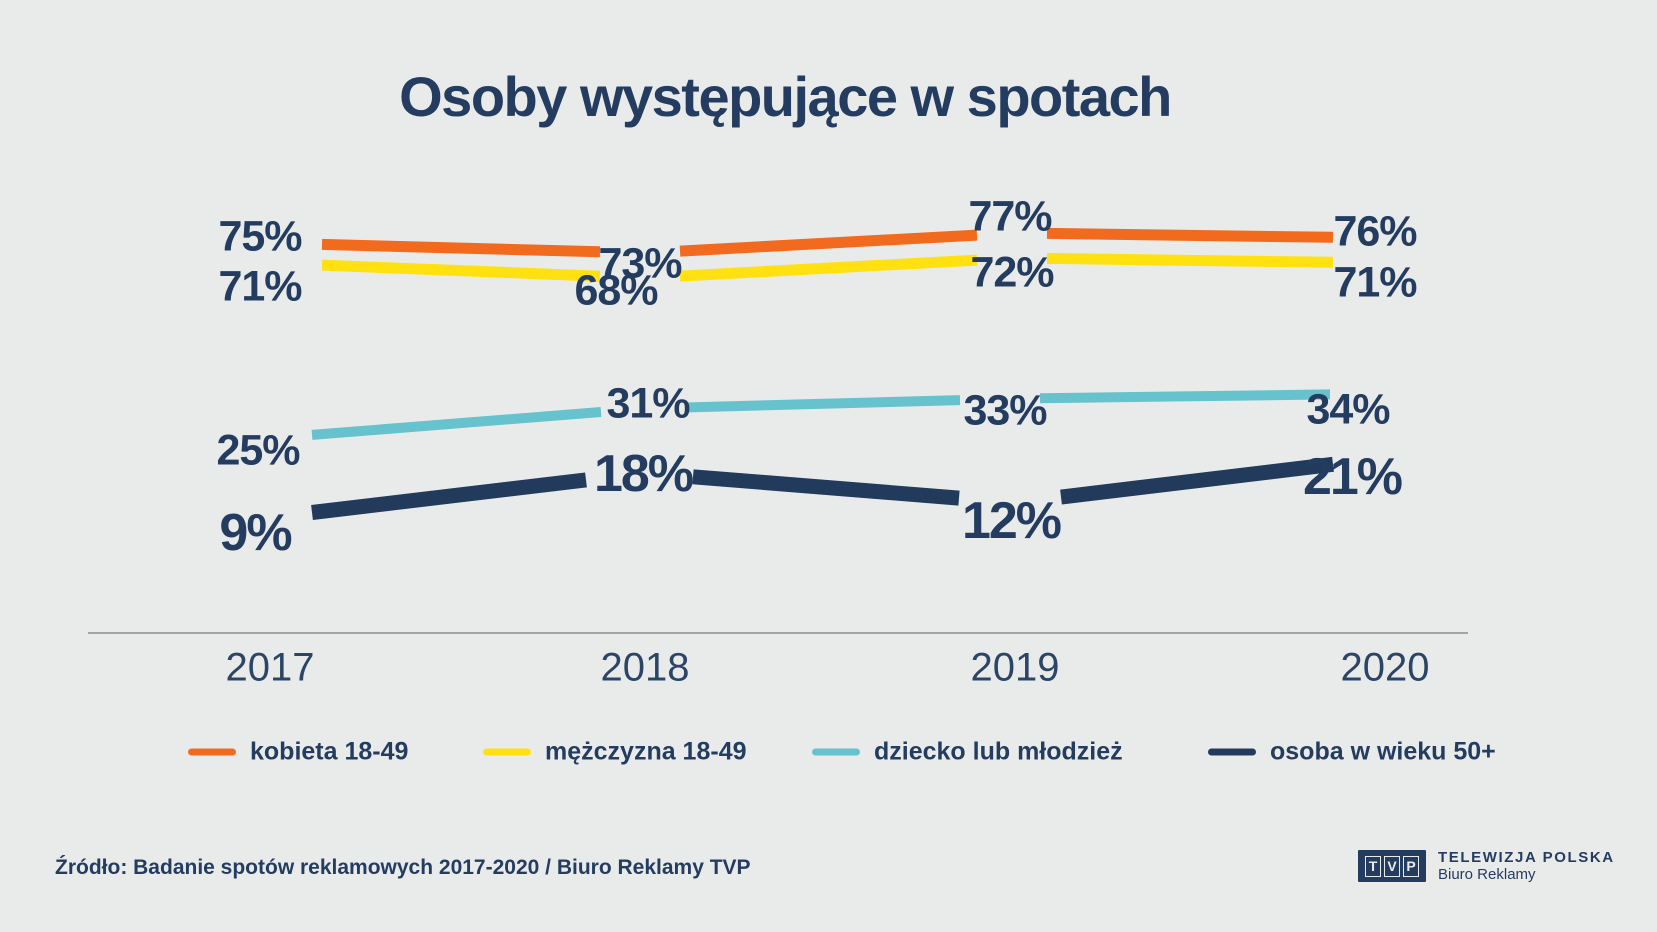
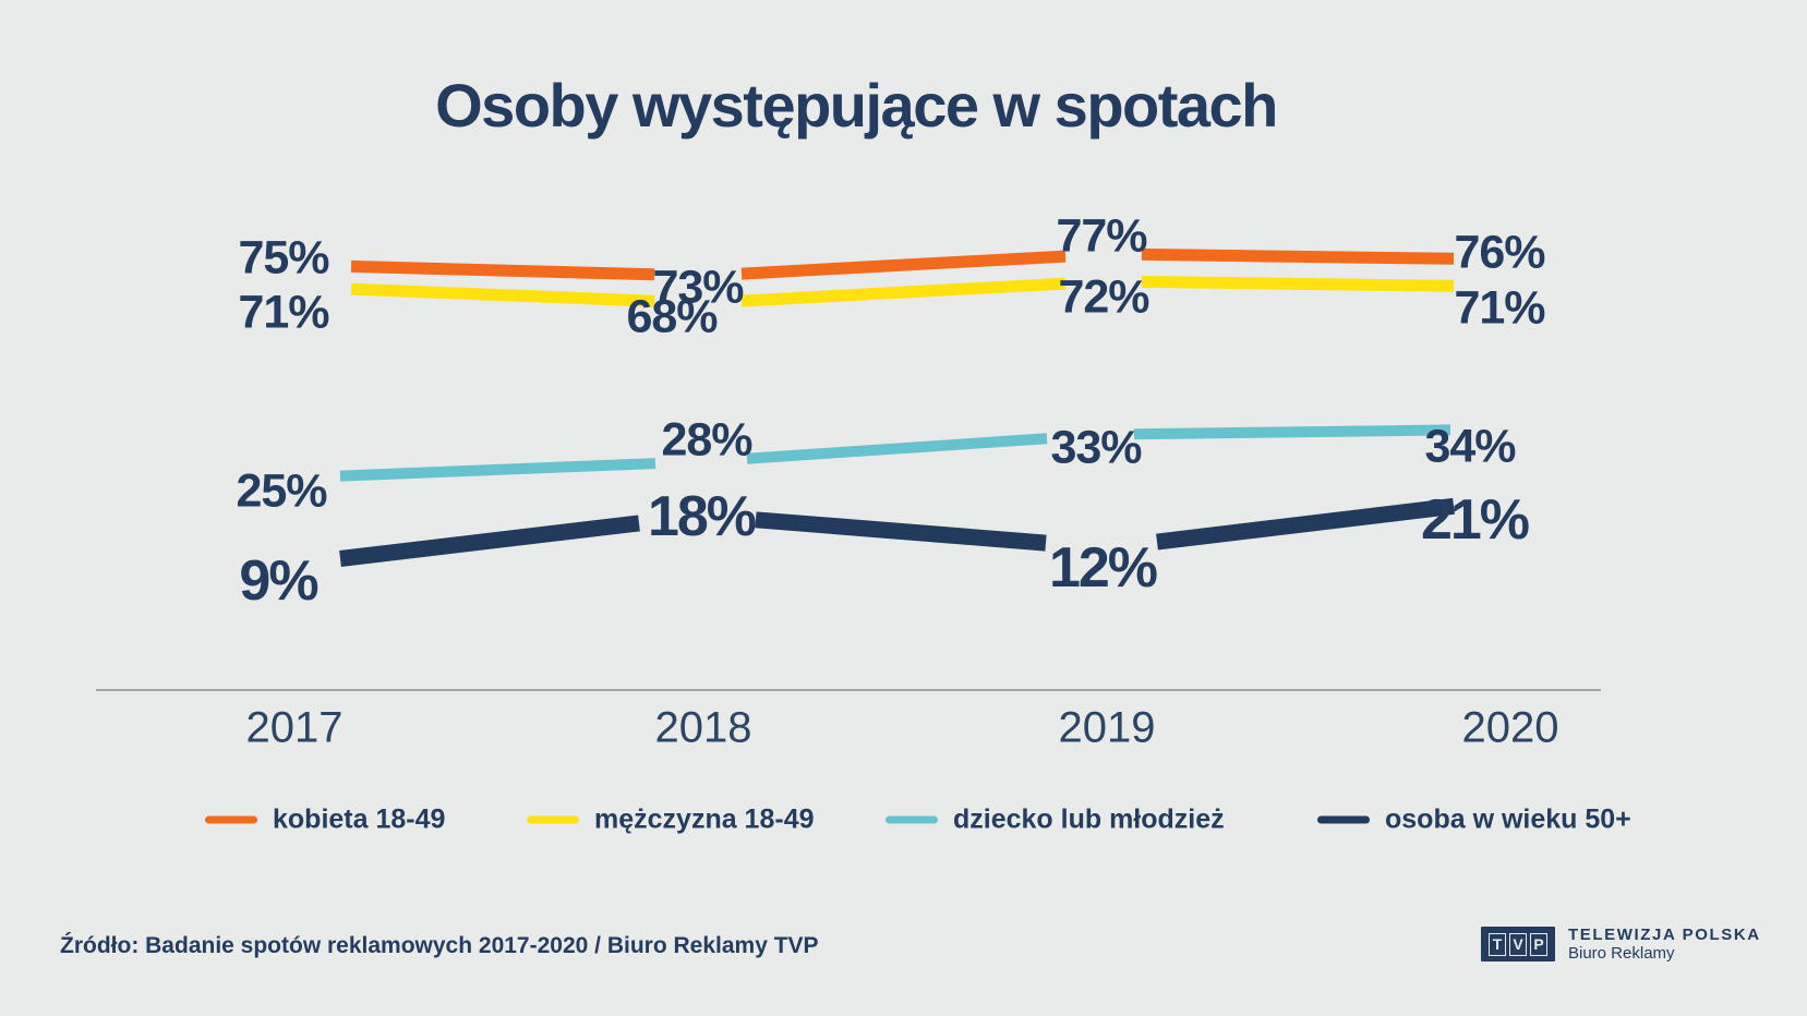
dziecko lub młodzież/2018: 31% -> 28%
